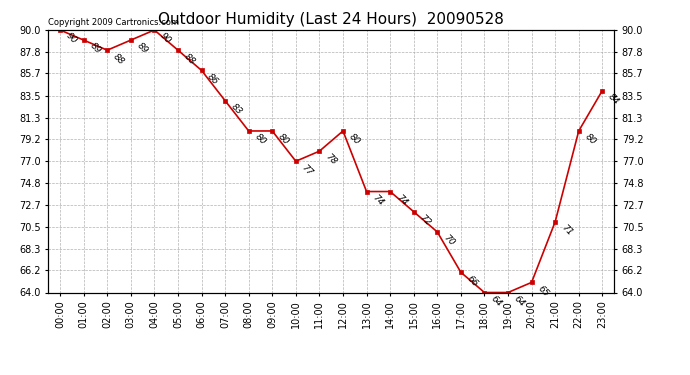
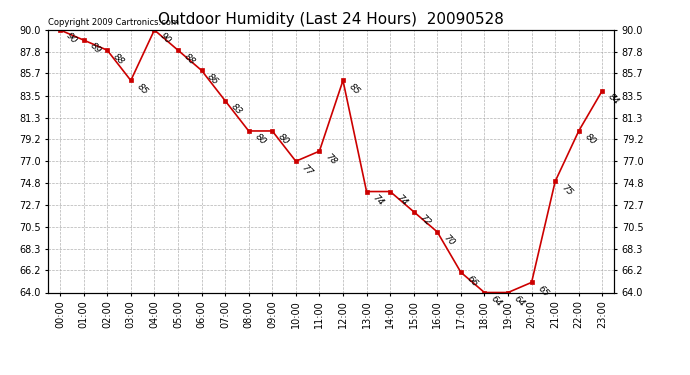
03:00: 89 -> 85
12:00: 80 -> 85
21:00: 71 -> 75
